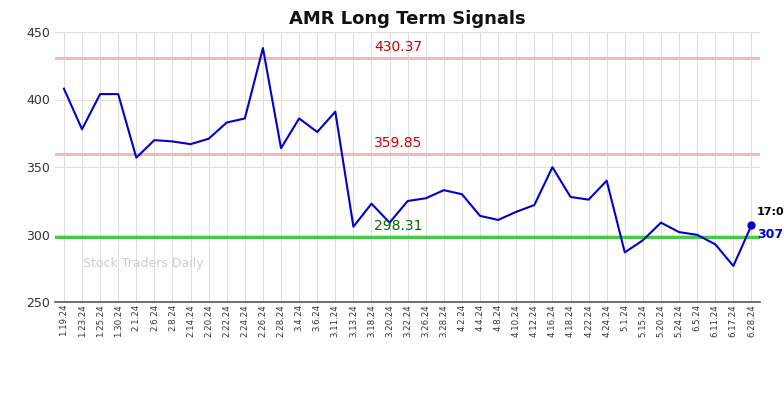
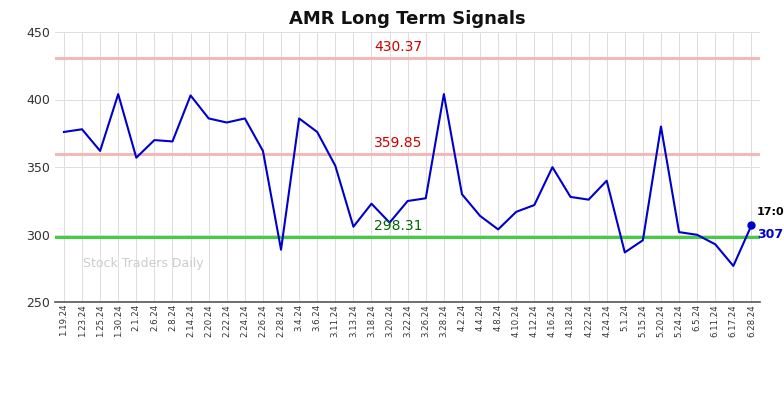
1.19.24: 408 -> 376
1.25.24: 404 -> 362
2.14.24: 367 -> 403
2.20.24: 371 -> 386
2.26.24: 438 -> 362
2.28.24: 364 -> 289
3.11.24: 391 -> 351
3.28.24: 333 -> 404
4.8.24: 311 -> 304
5.20.24: 309 -> 380
